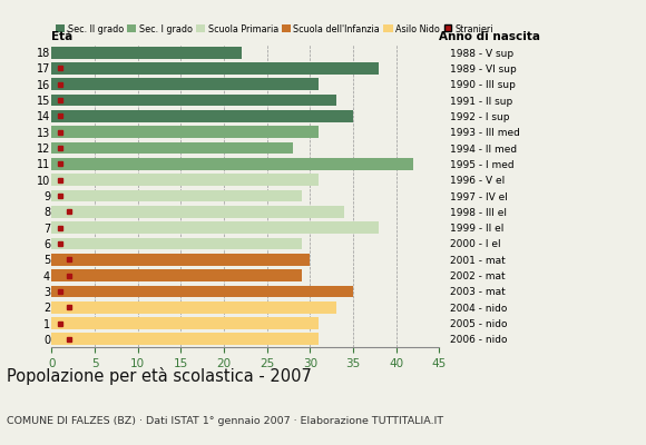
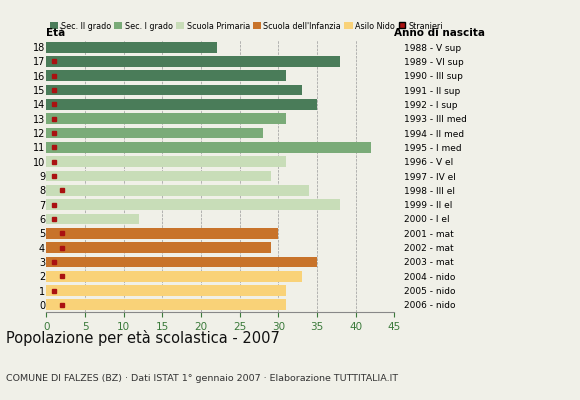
6: 29 -> 12
